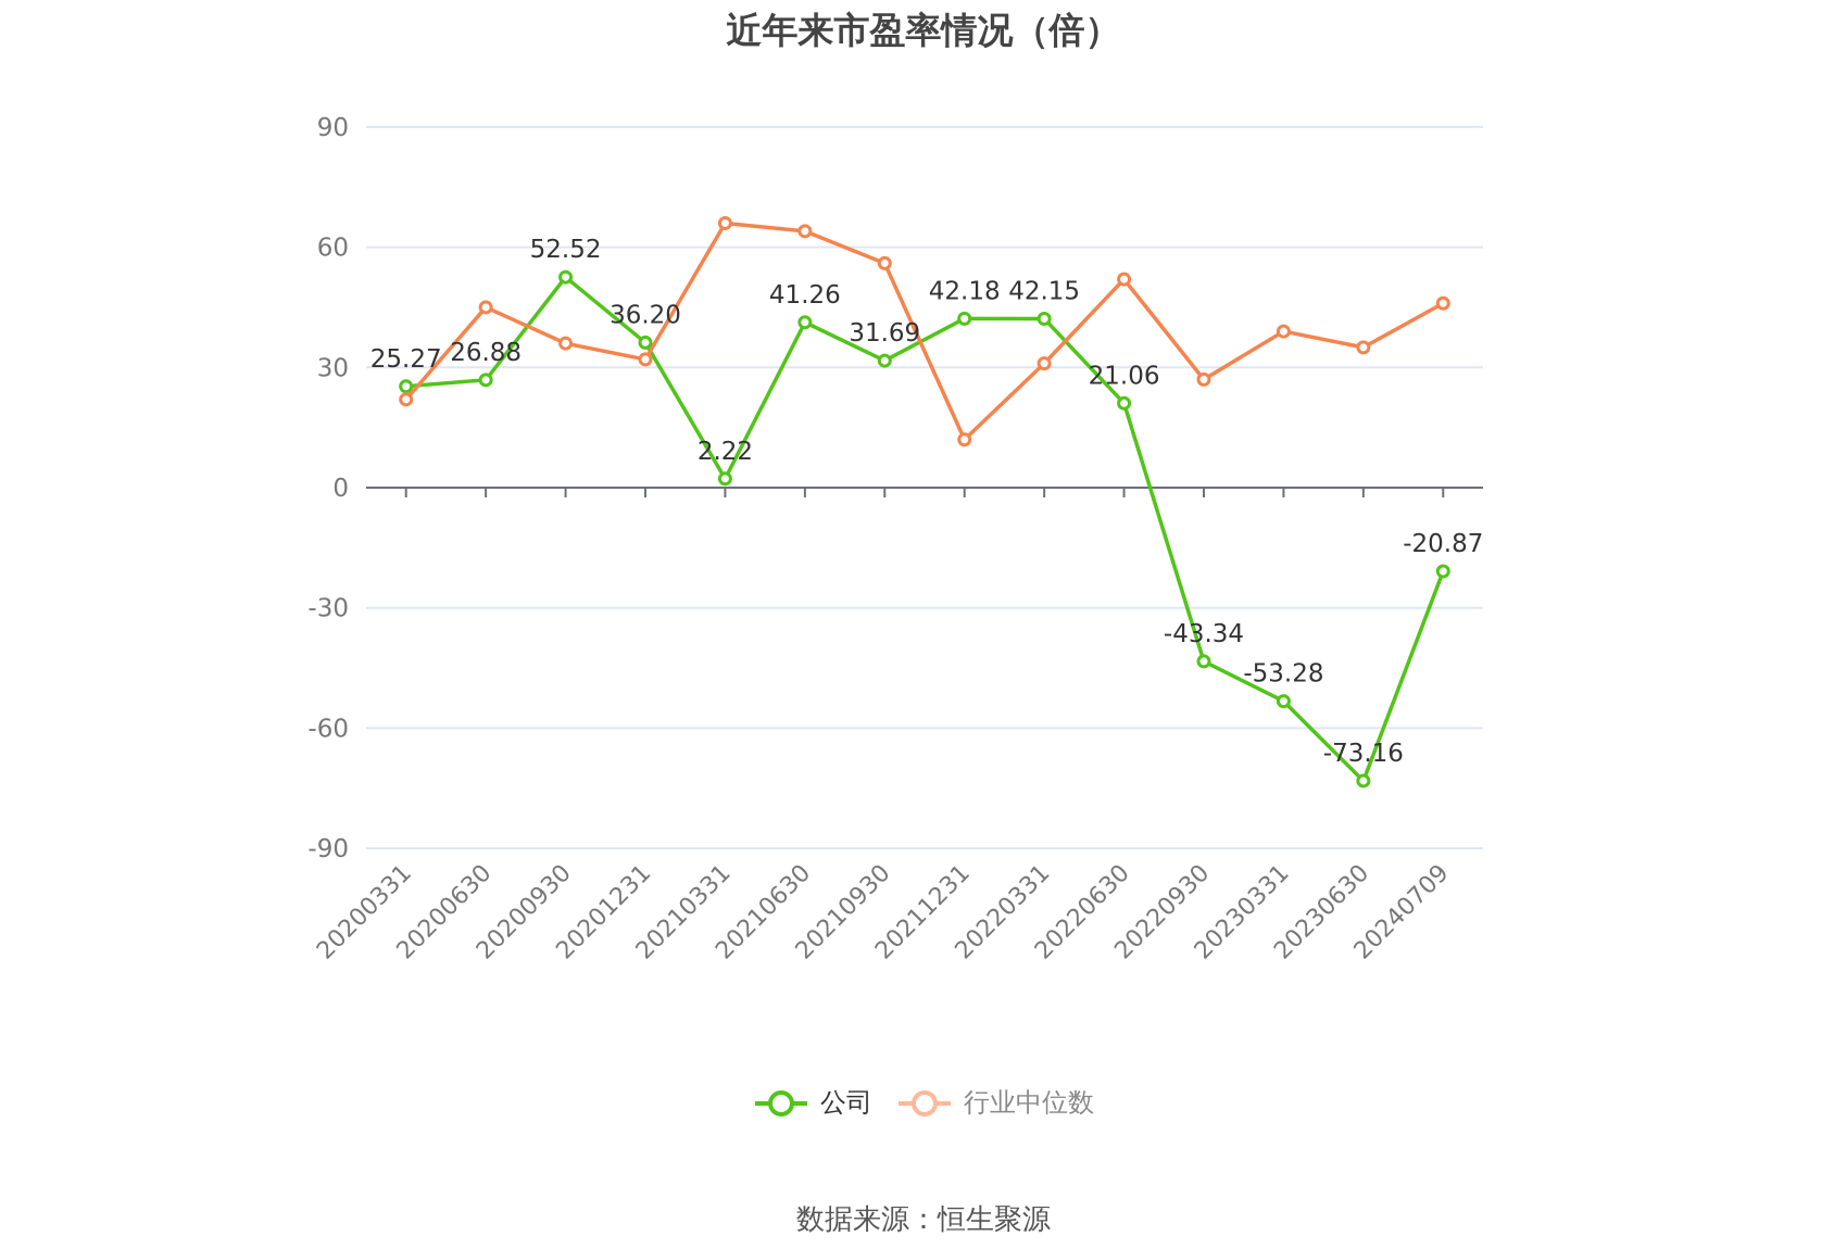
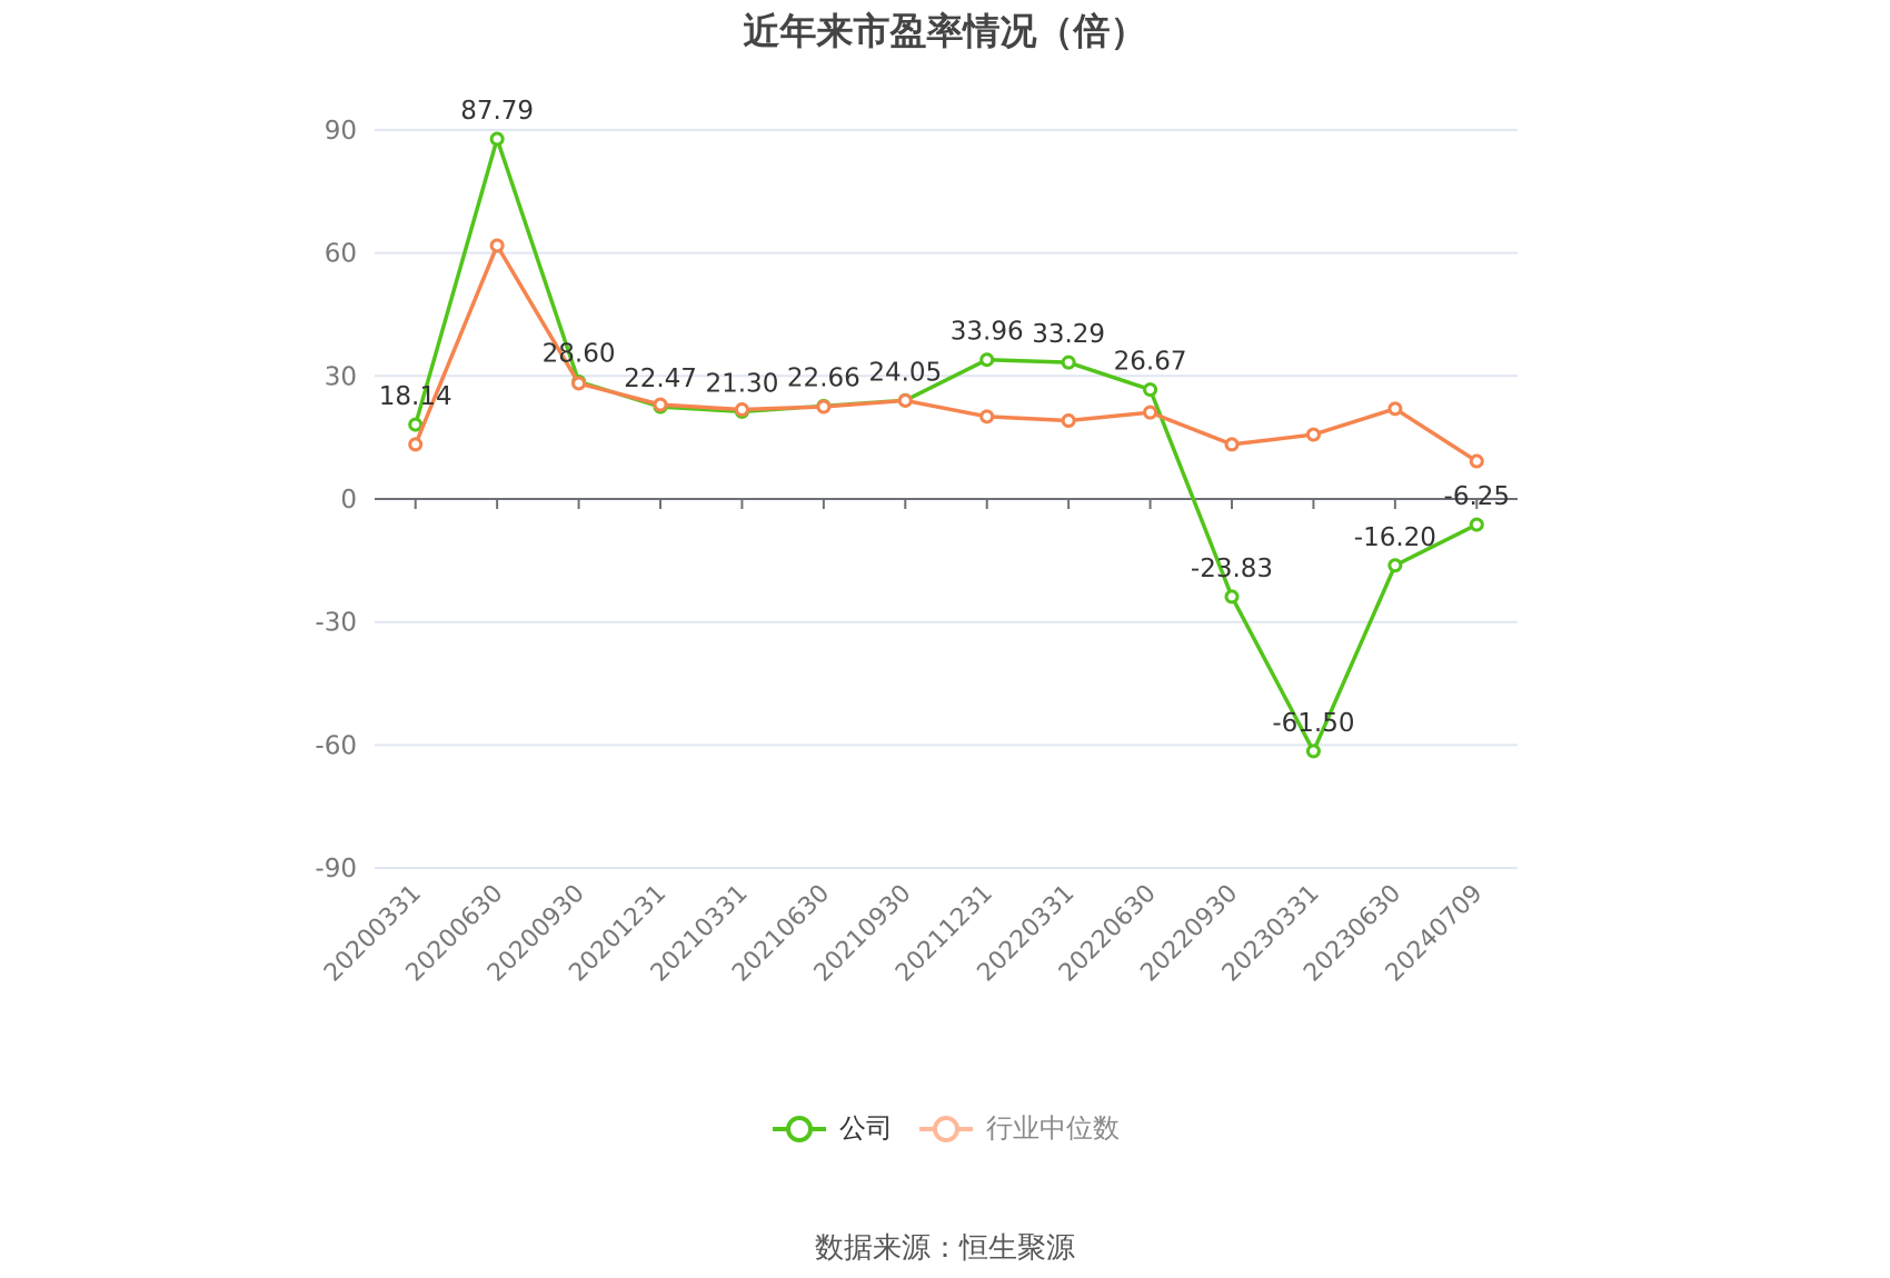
公司/20200331: 25.27 -> 18.14
行业中位数/20200331: 22 -> 13
公司/20200630: 26.88 -> 87.79
行业中位数/20200630: 45 -> 62
公司/20200930: 52.52 -> 28.60
行业中位数/20200930: 36 -> 28
公司/20201231: 36.20 -> 22.47
行业中位数/20201231: 32 -> 23
公司/20210331: 2.22 -> 21.30
行业中位数/20210331: 66 -> 22
公司/20210630: 41.26 -> 22.66
行业中位数/20210630: 64 -> 22
公司/20210930: 31.69 -> 24.05
行业中位数/20210930: 56 -> 24
公司/20211231: 42.18 -> 33.96
行业中位数/20211231: 12 -> 20
公司/20220331: 42.15 -> 33.29
行业中位数/20220331: 31 -> 19
公司/20220630: 21.06 -> 26.67
行业中位数/20220630: 52 -> 21
公司/20220930: -43.34 -> -23.83
行业中位数/20220930: 27 -> 13
公司/20230331: -53.28 -> -61.50
行业中位数/20230331: 39 -> 16
公司/20230630: -73.16 -> -16.20
行业中位数/20230630: 35 -> 22
公司/20240709: -20.87 -> -6.25
行业中位数/20240709: 46 -> 9
